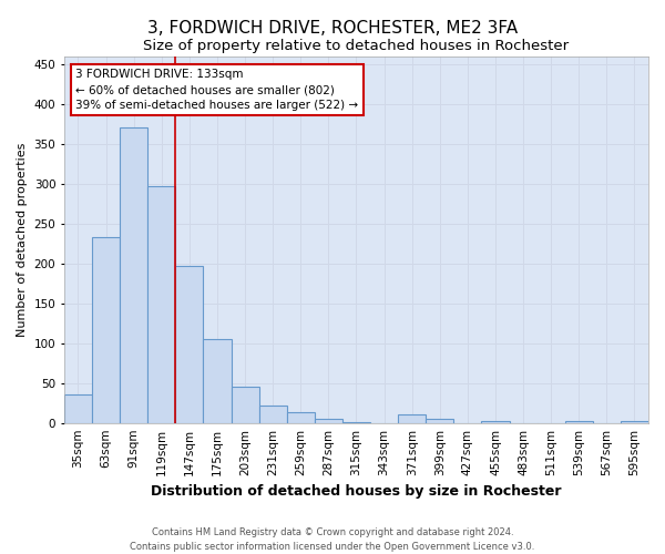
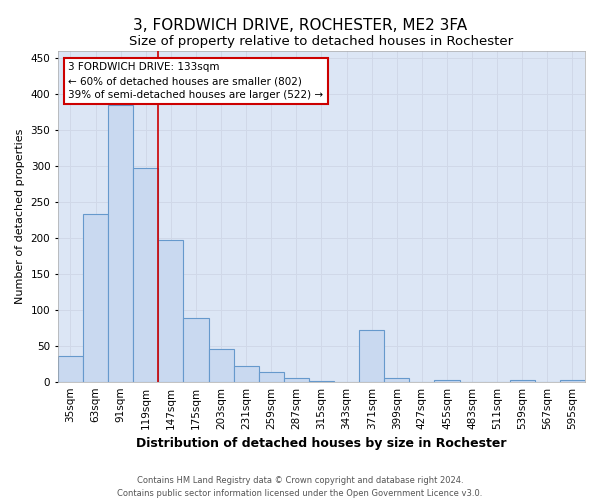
91sqm: 370 -> 384
175sqm: 105 -> 88
371sqm: 10 -> 72
